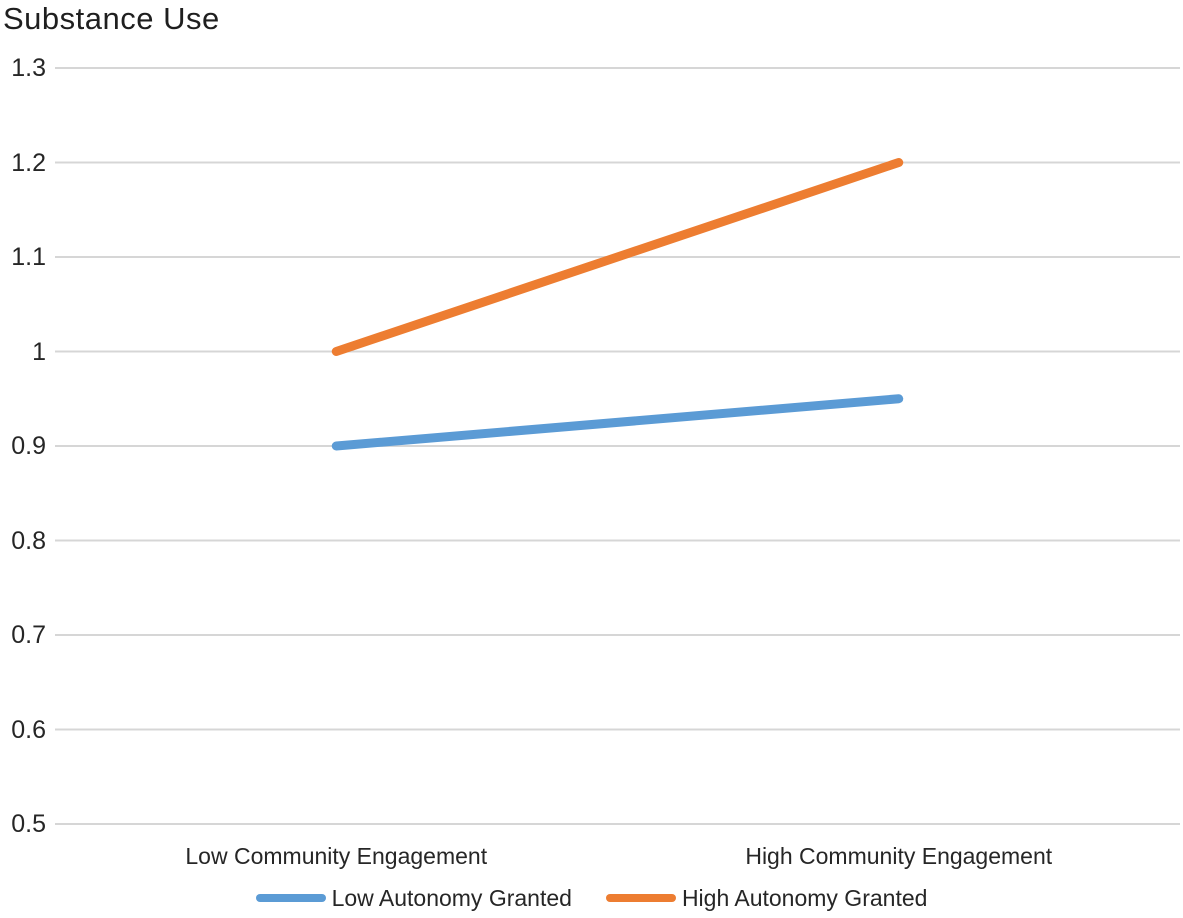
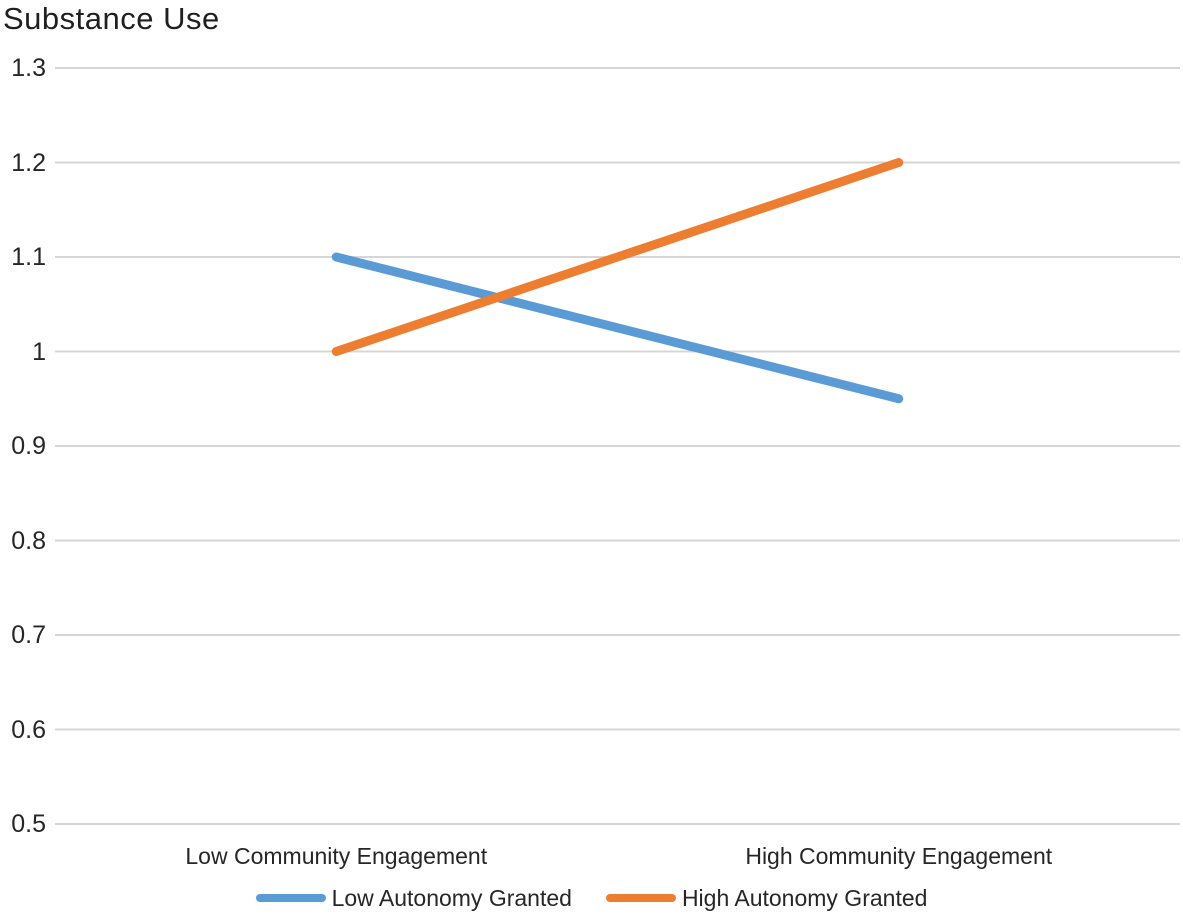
Low Autonomy Granted/Low Community Engagement: 0.90 -> 1.10
